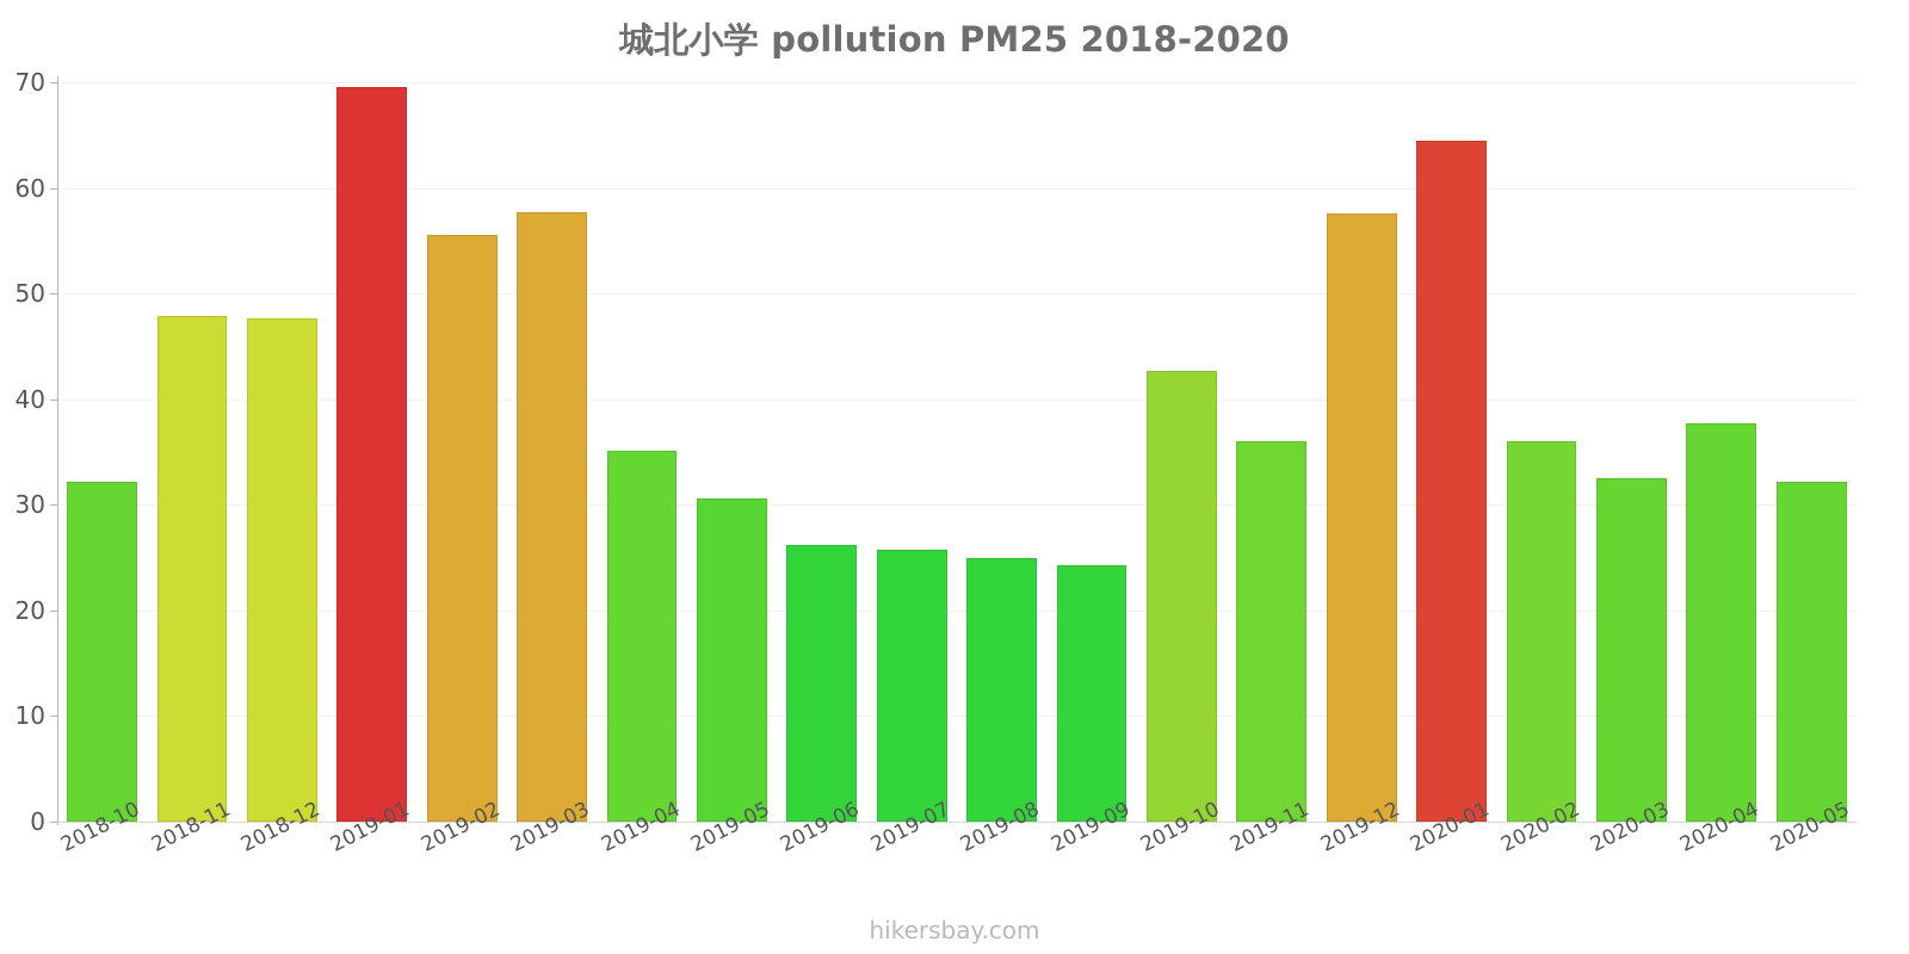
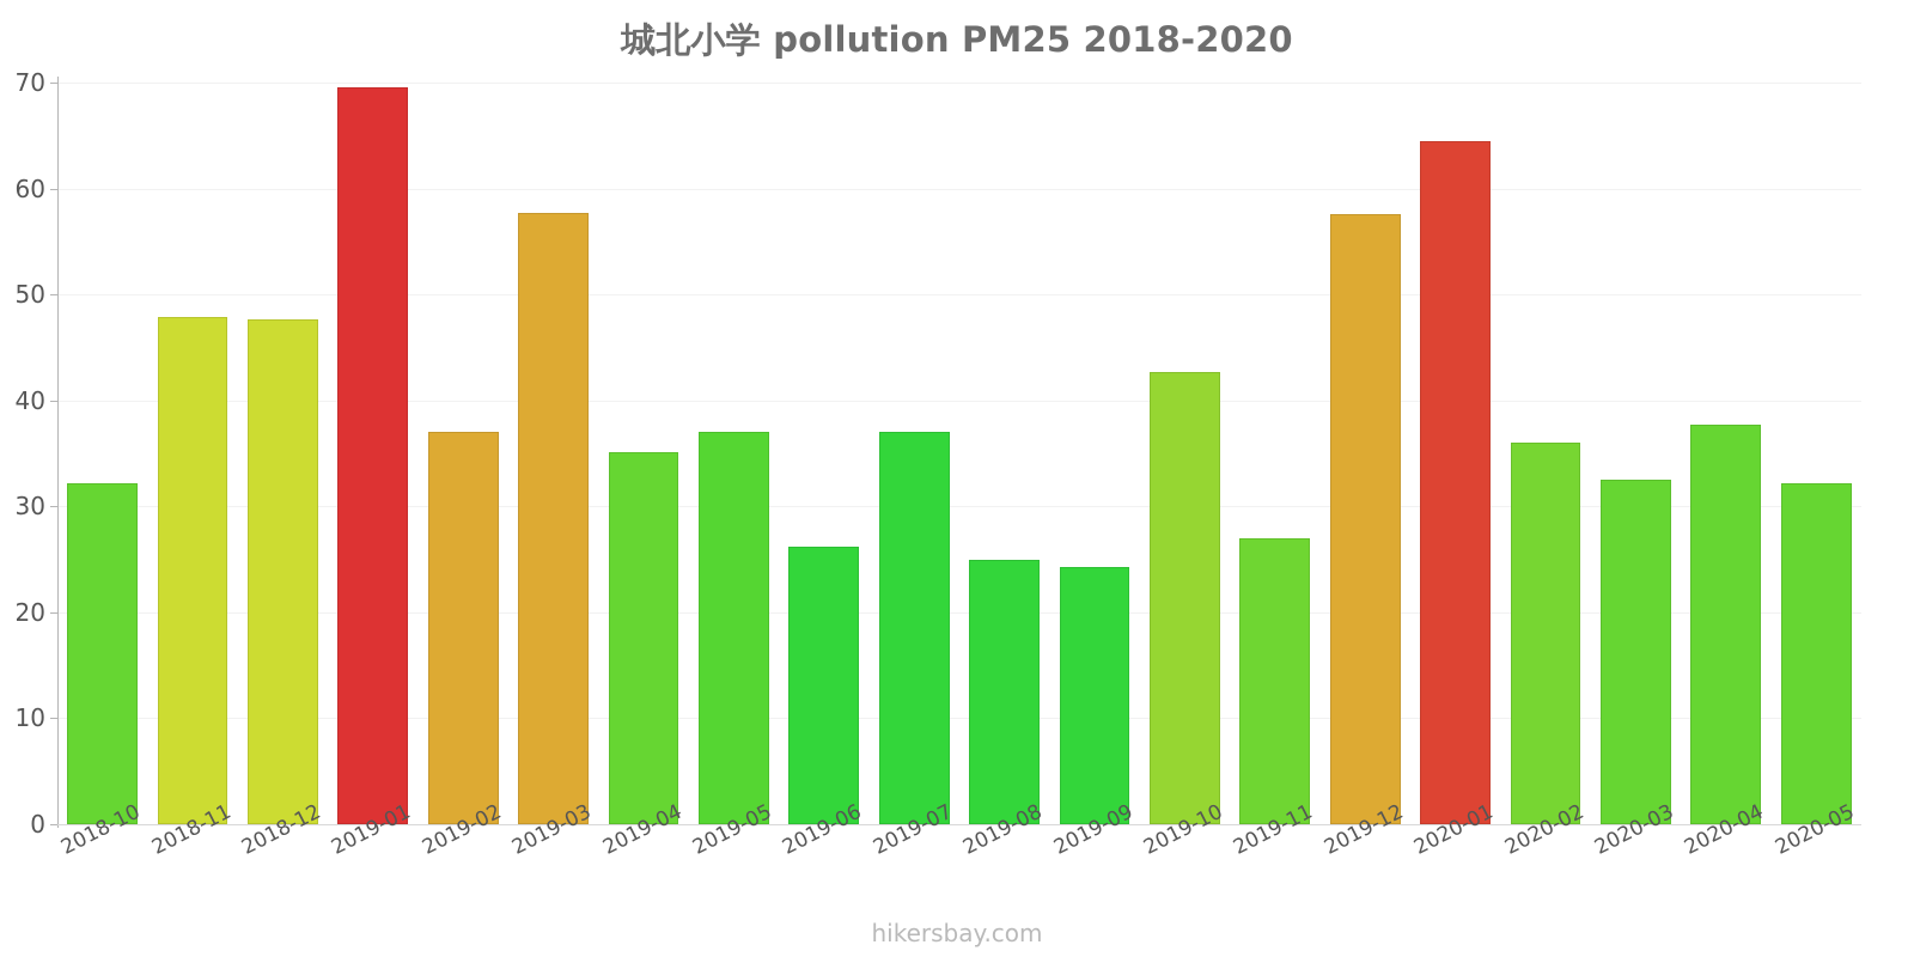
2019-02: 56 -> 37
2019-05: 31 -> 37
2019-07: 26 -> 37
2019-11: 36 -> 27
